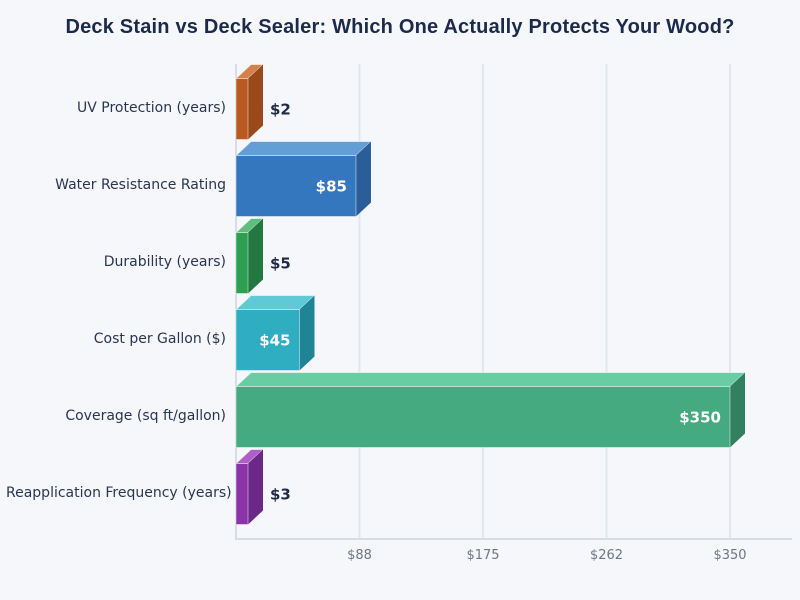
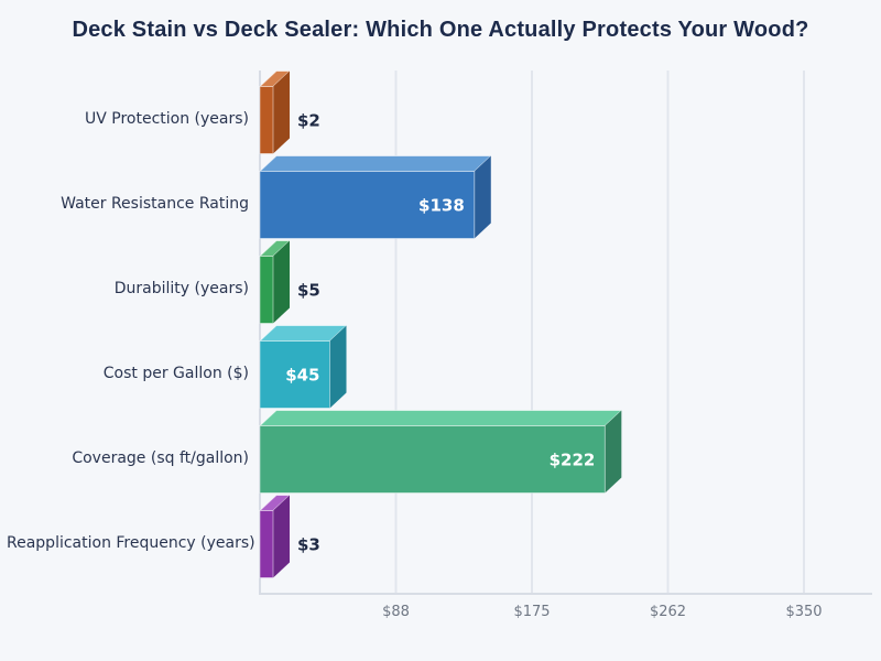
Water Resistance Rating: $85 -> $138
Coverage (sq ft/gallon): $350 -> $222
